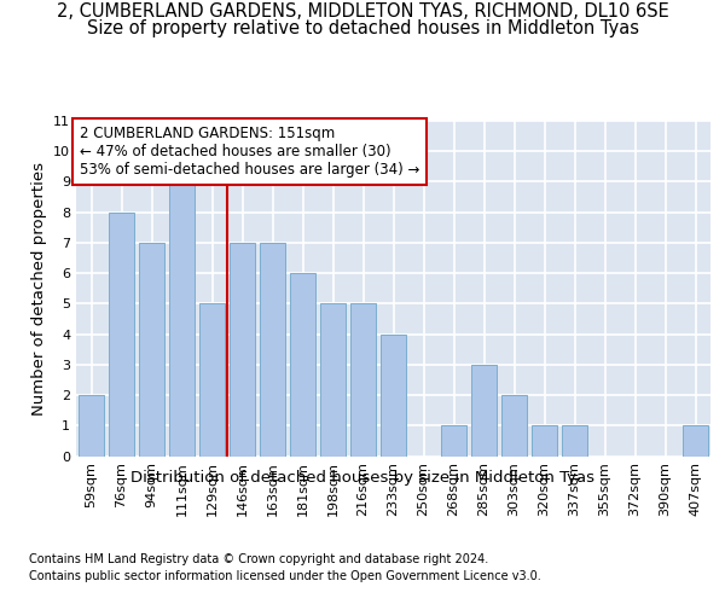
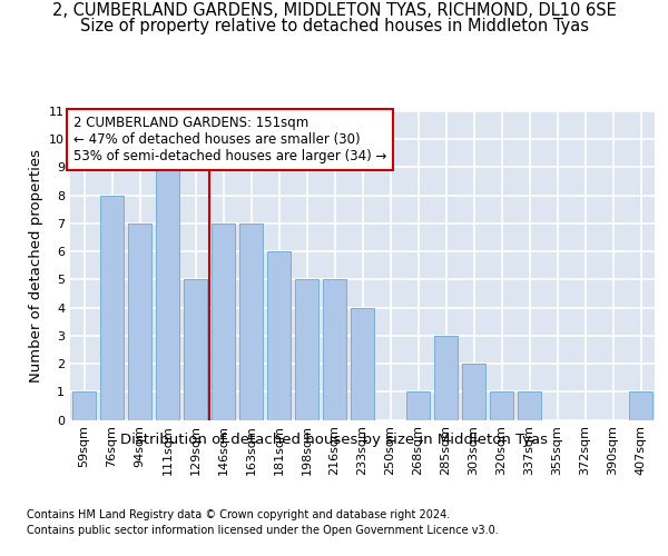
59sqm: 2 -> 1
